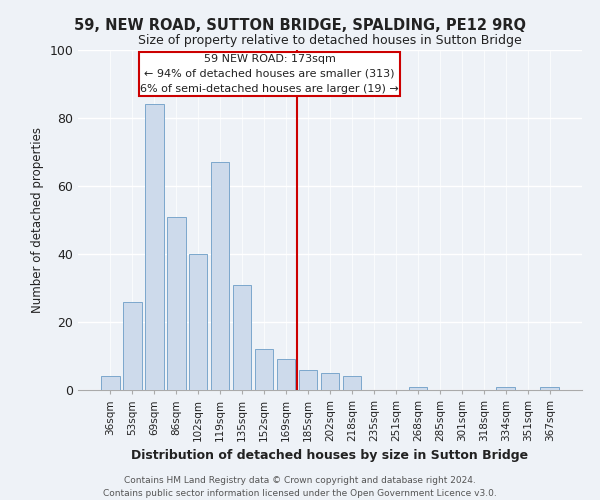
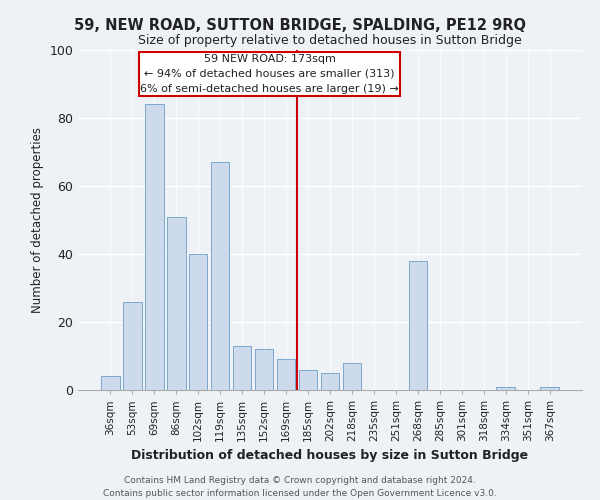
135sqm: 31 -> 13
218sqm: 4 -> 8
268sqm: 1 -> 38
